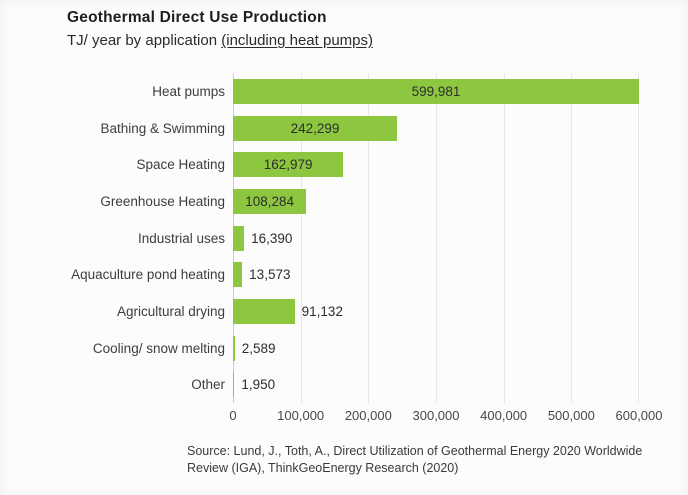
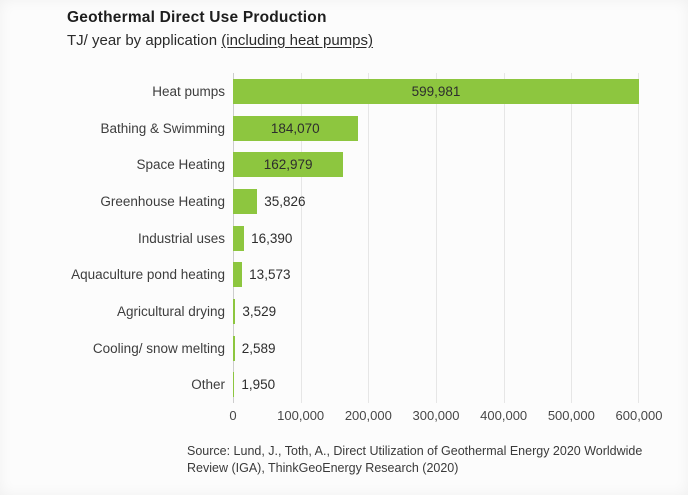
Bathing & Swimming: 242,299 -> 184,070
Greenhouse Heating: 108,284 -> 35,826
Agricultural drying: 91,132 -> 3,529
